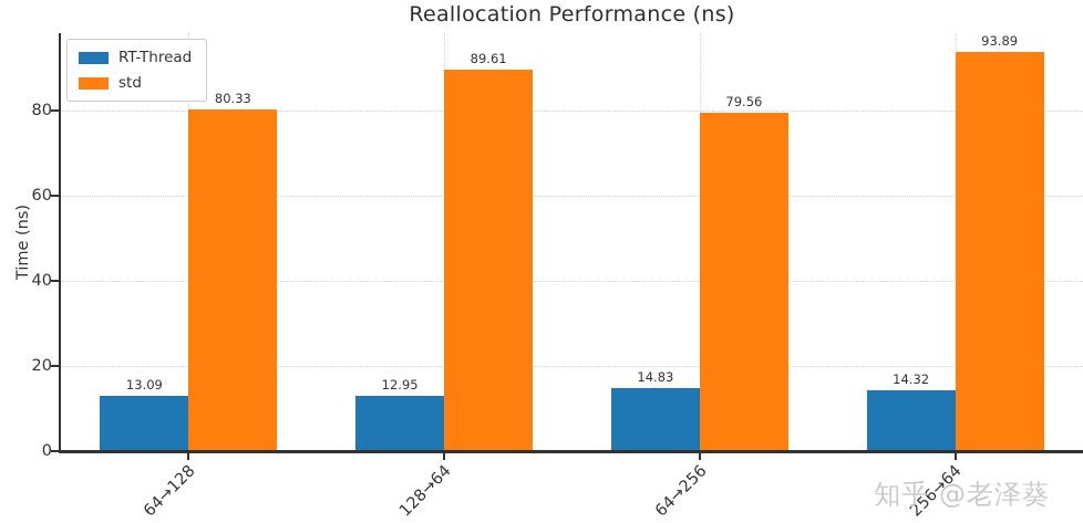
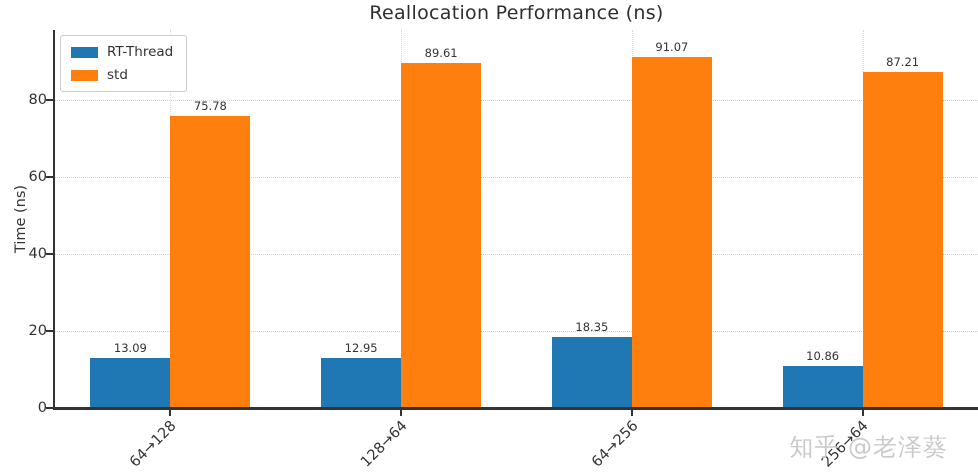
std/64→128: 80.33 -> 75.78
RT-Thread/64→256: 14.83 -> 18.35
std/64→256: 79.56 -> 91.07
RT-Thread/256→64: 14.32 -> 10.86
std/256→64: 93.89 -> 87.21
